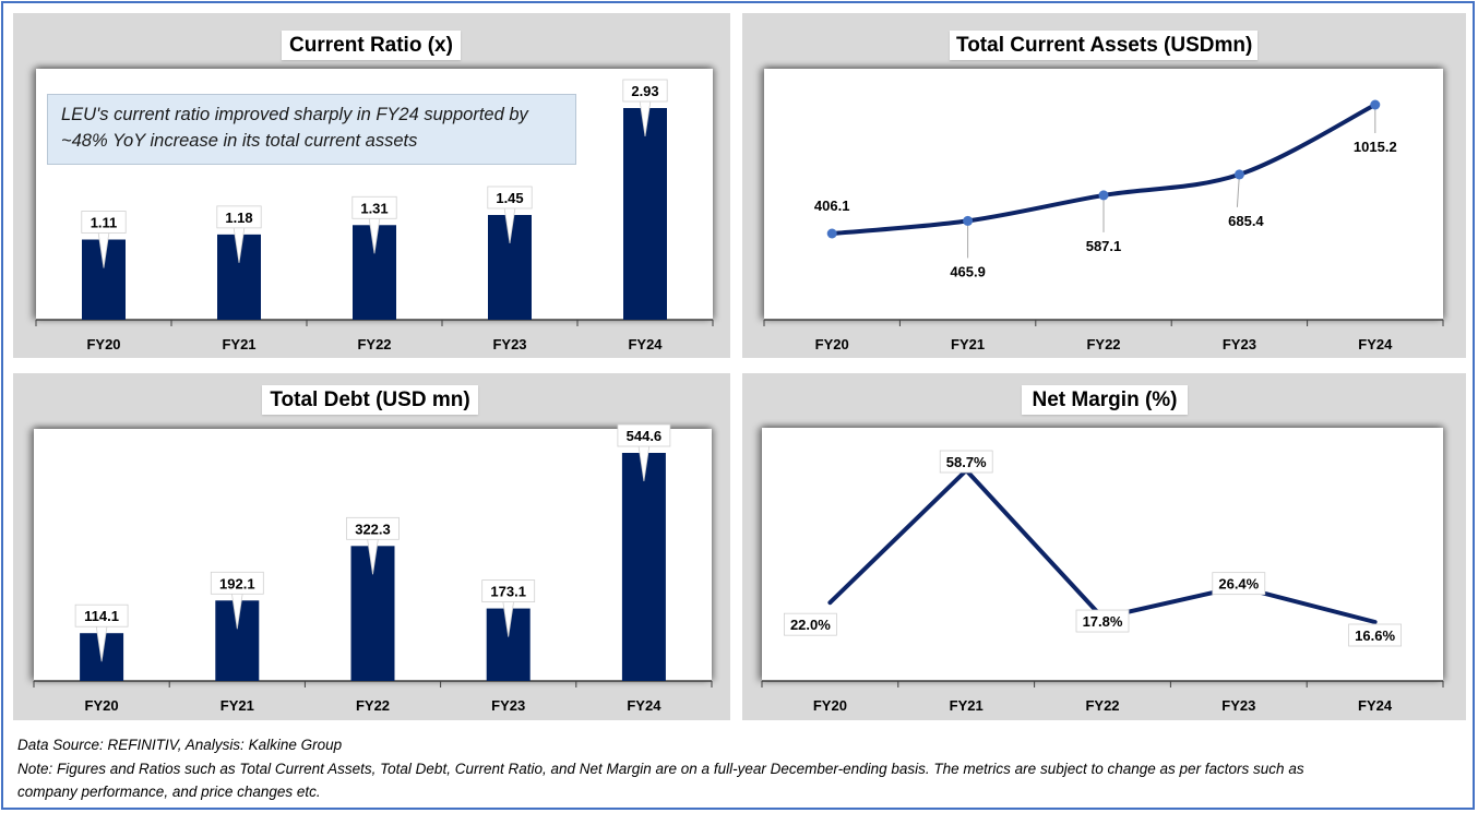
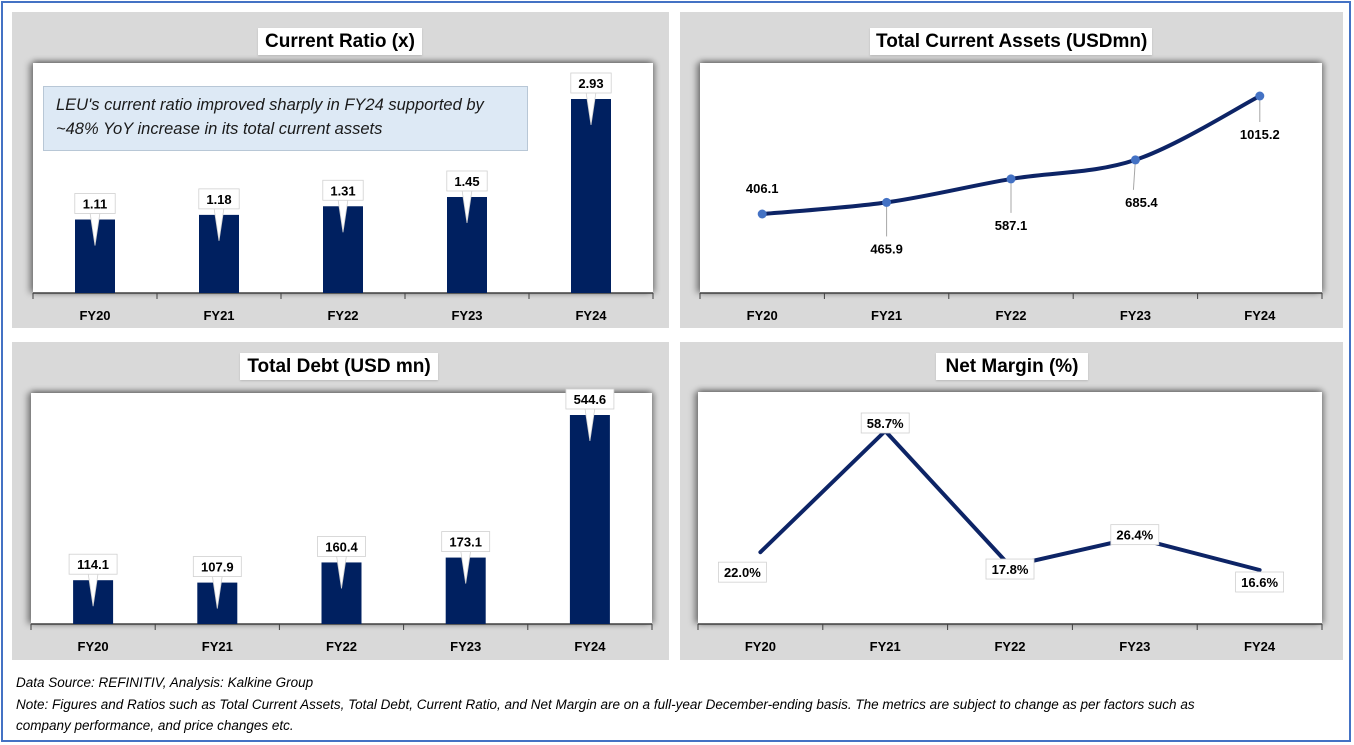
Total Debt (USD mn)/FY21: 192.1 -> 107.9
Total Debt (USD mn)/FY22: 322.3 -> 160.4
